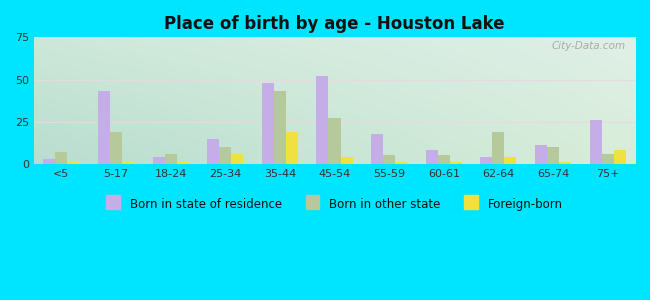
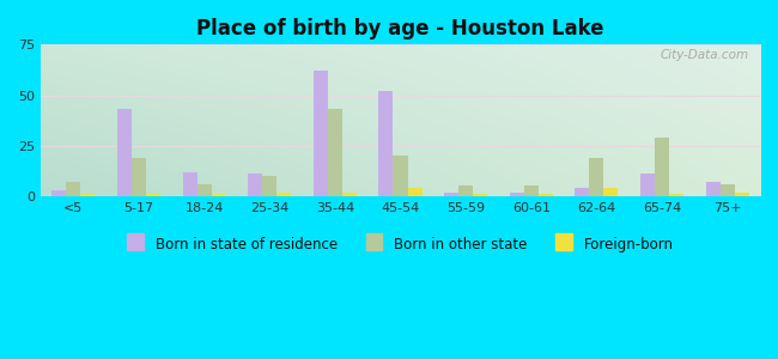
Born in state of residence/18-24: 4 -> 12
Born in state of residence/25-34: 15 -> 11
Foreign-born/25-34: 6 -> 2
Born in state of residence/35-44: 48 -> 62
Foreign-born/35-44: 19 -> 2
Born in other state/45-54: 27 -> 20
Born in state of residence/55-59: 18 -> 2
Born in state of residence/60-61: 8 -> 2
Born in other state/65-74: 10 -> 29
Born in state of residence/75+: 26 -> 7
Foreign-born/75+: 8 -> 2
